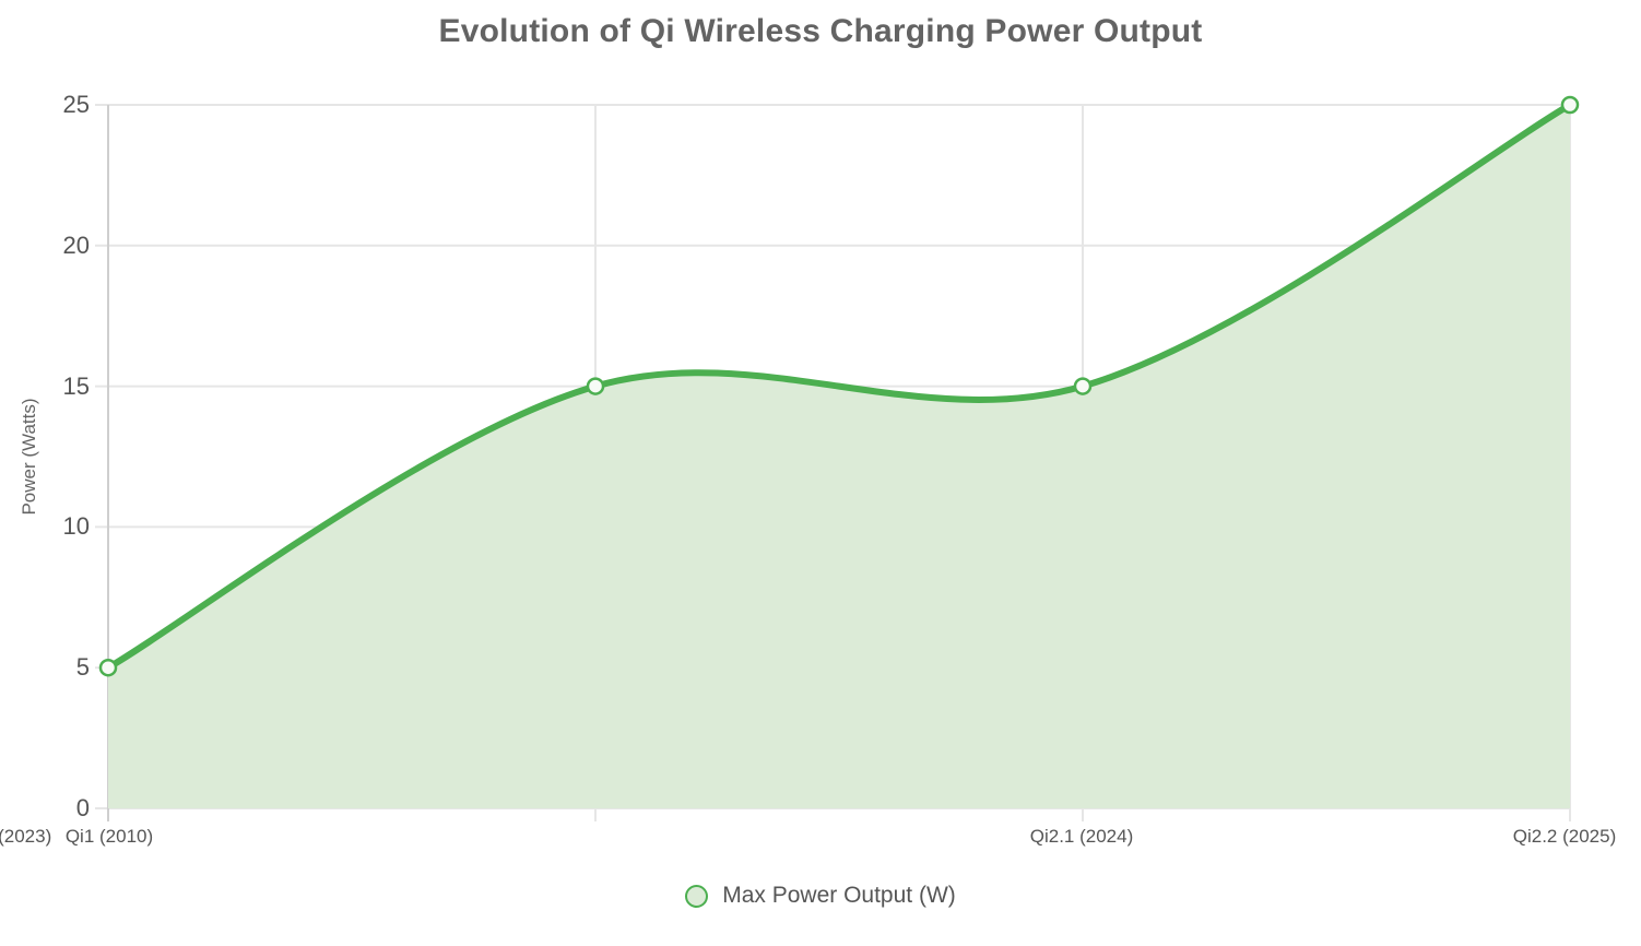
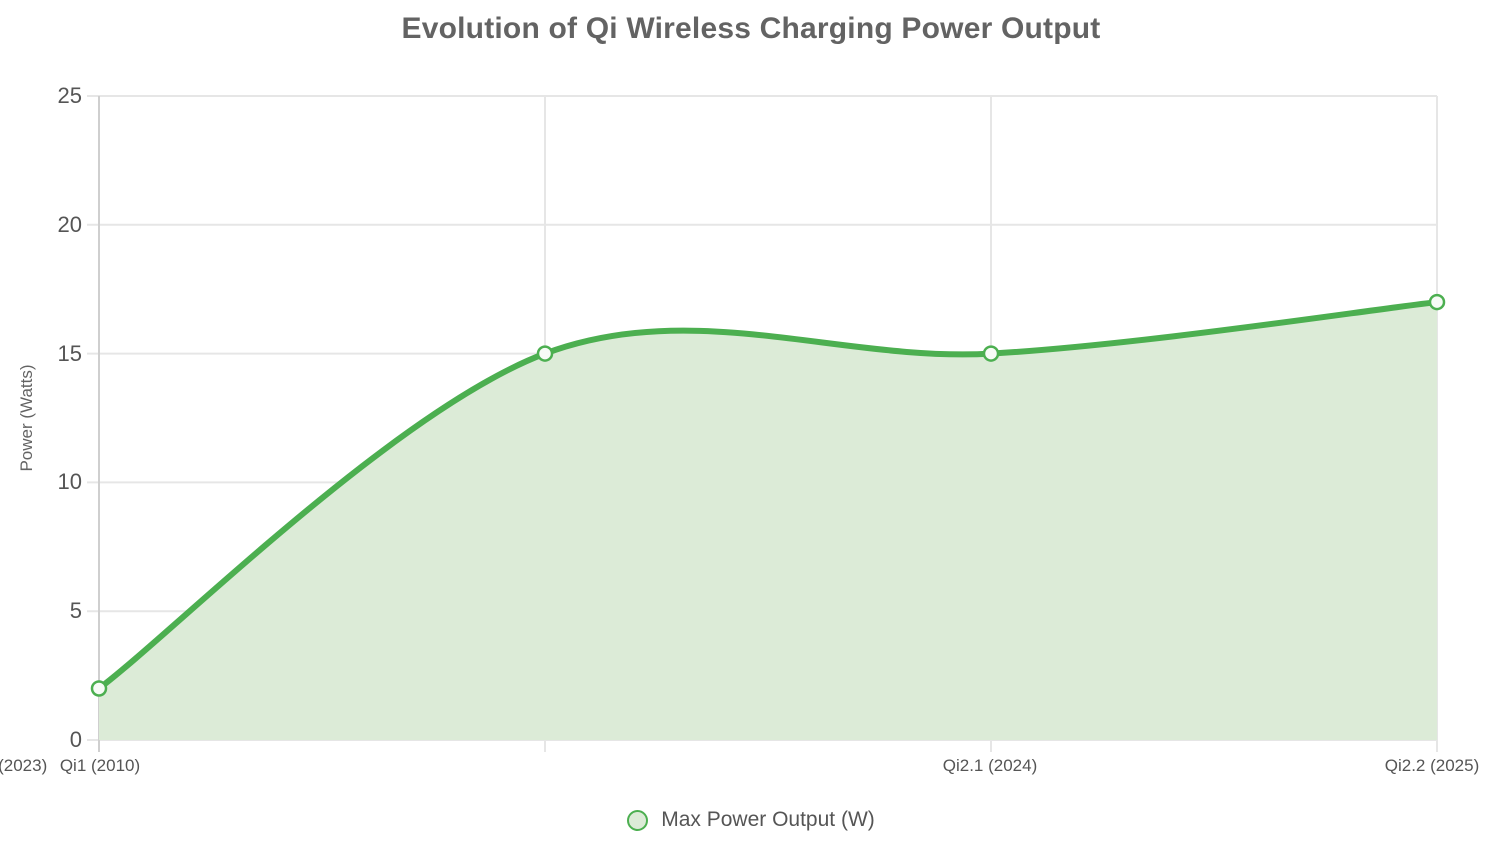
Qi1 (2010): 5 -> 2
Qi2.2 (2025): 25 -> 17
